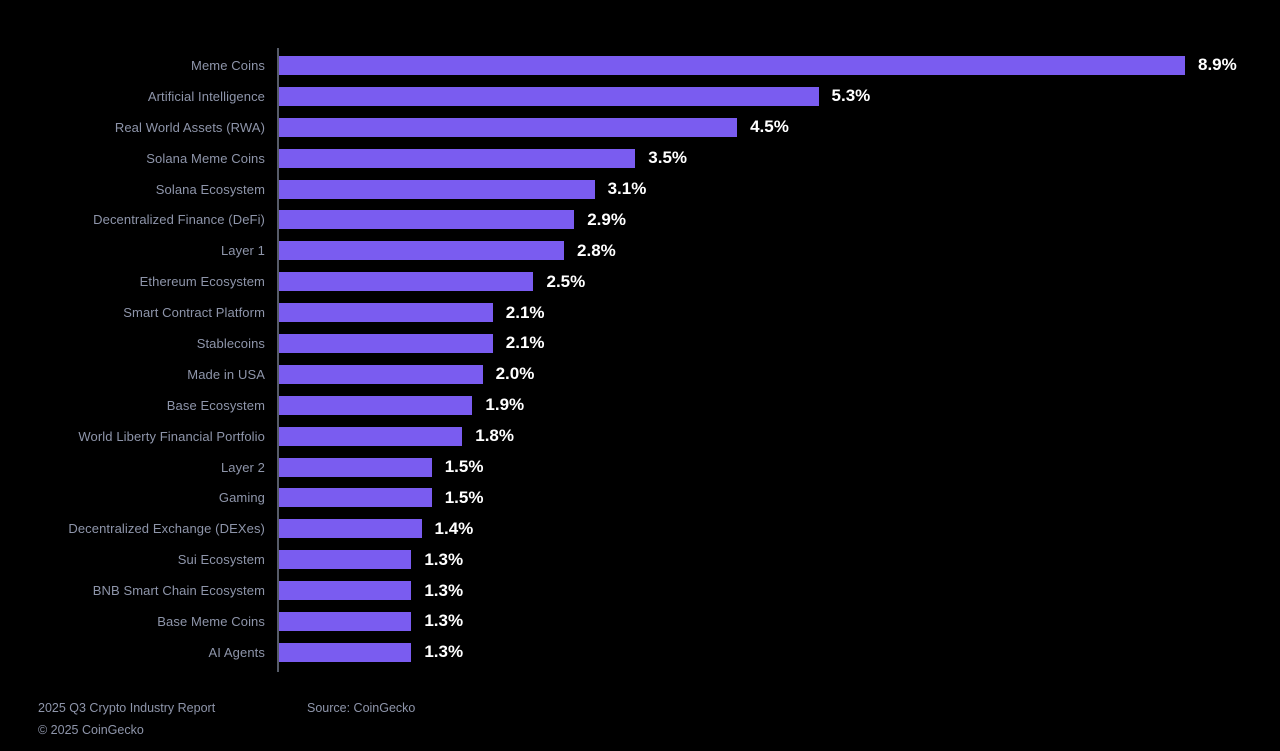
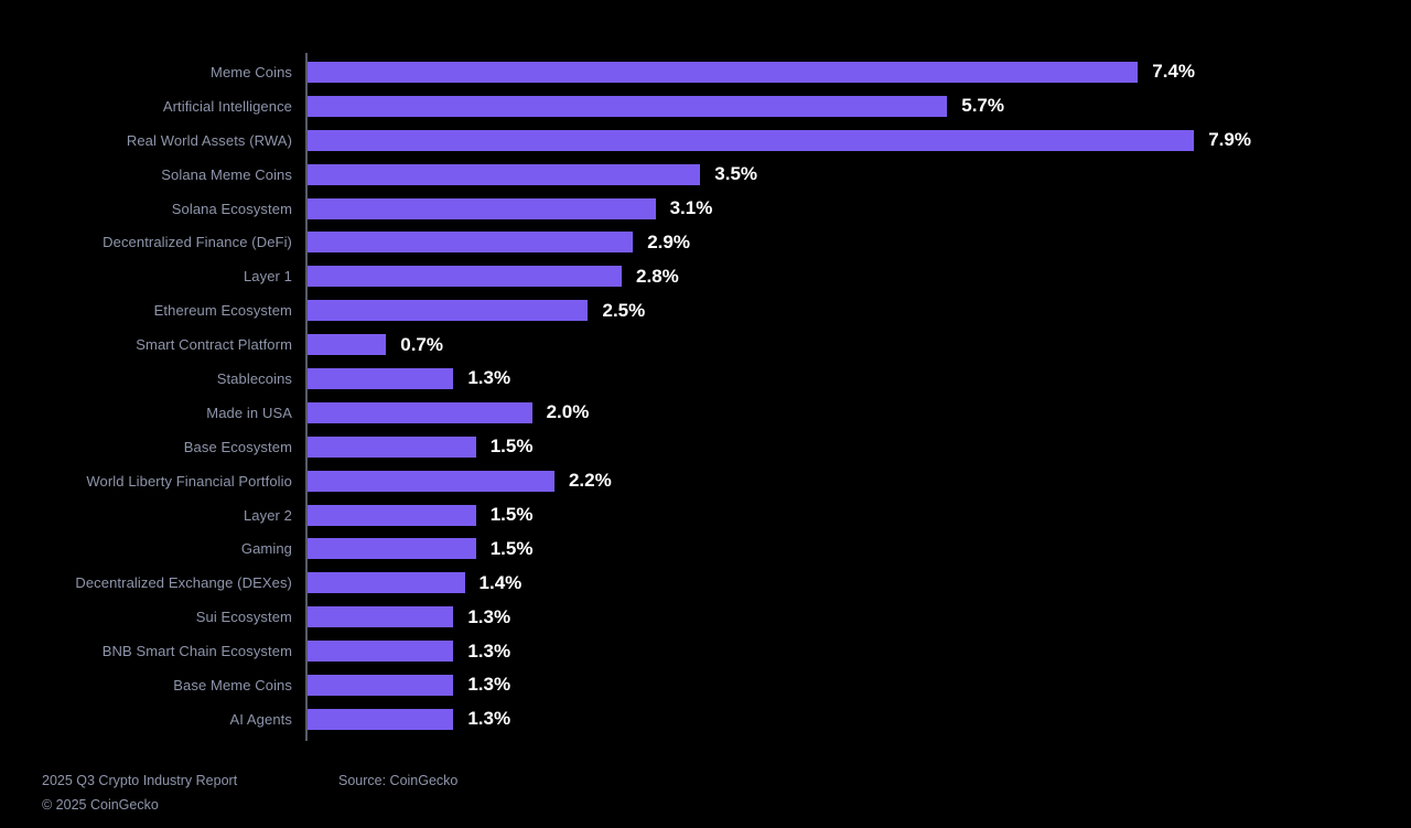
Meme Coins: 8.9% -> 7.4%
Artificial Intelligence: 5.3% -> 5.7%
Real World Assets (RWA): 4.5% -> 7.9%
Smart Contract Platform: 2.1% -> 0.7%
Stablecoins: 2.1% -> 1.3%
Base Ecosystem: 1.9% -> 1.5%
World Liberty Financial Portfolio: 1.8% -> 2.2%
